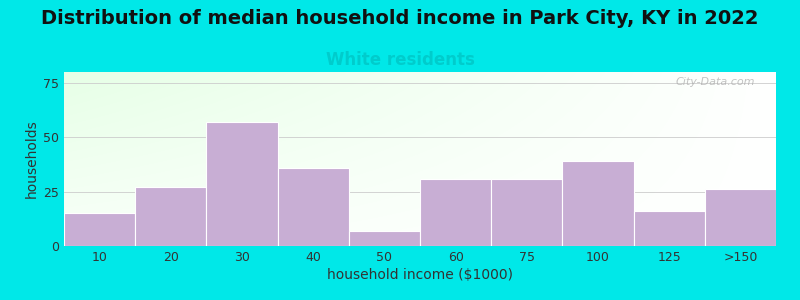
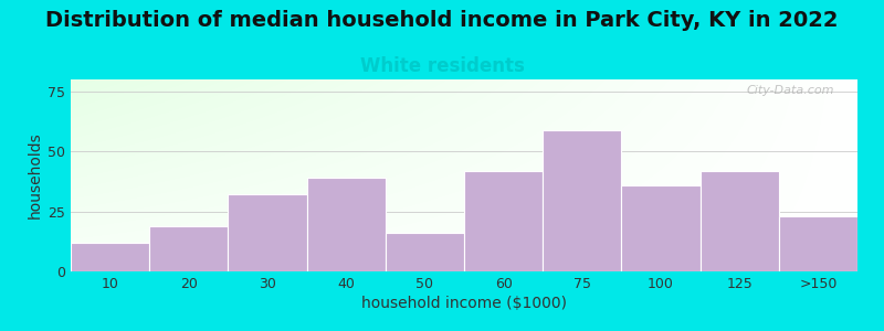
10: 15 -> 12
20: 27 -> 19
30: 57 -> 32
40: 36 -> 39
50: 7 -> 16
60: 31 -> 42
75: 31 -> 59
100: 39 -> 36
125: 16 -> 42
>150: 26 -> 23
